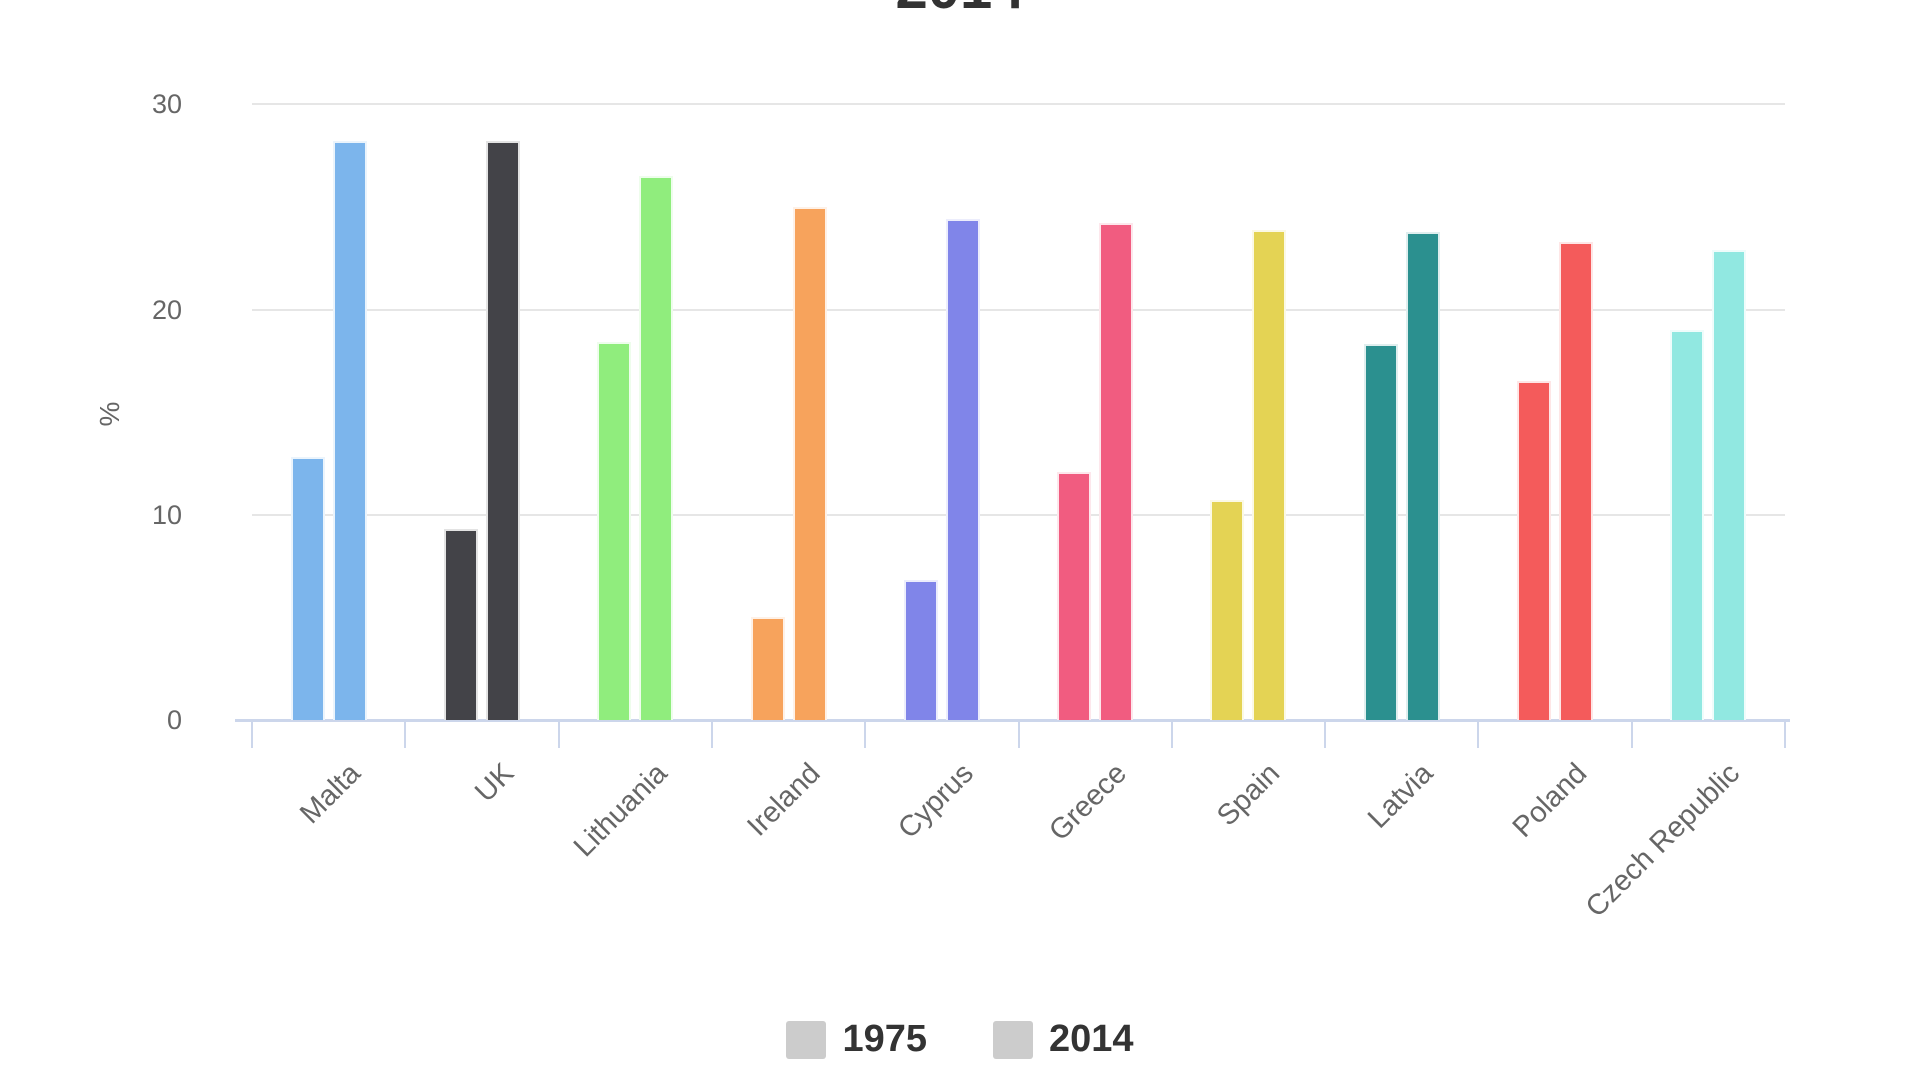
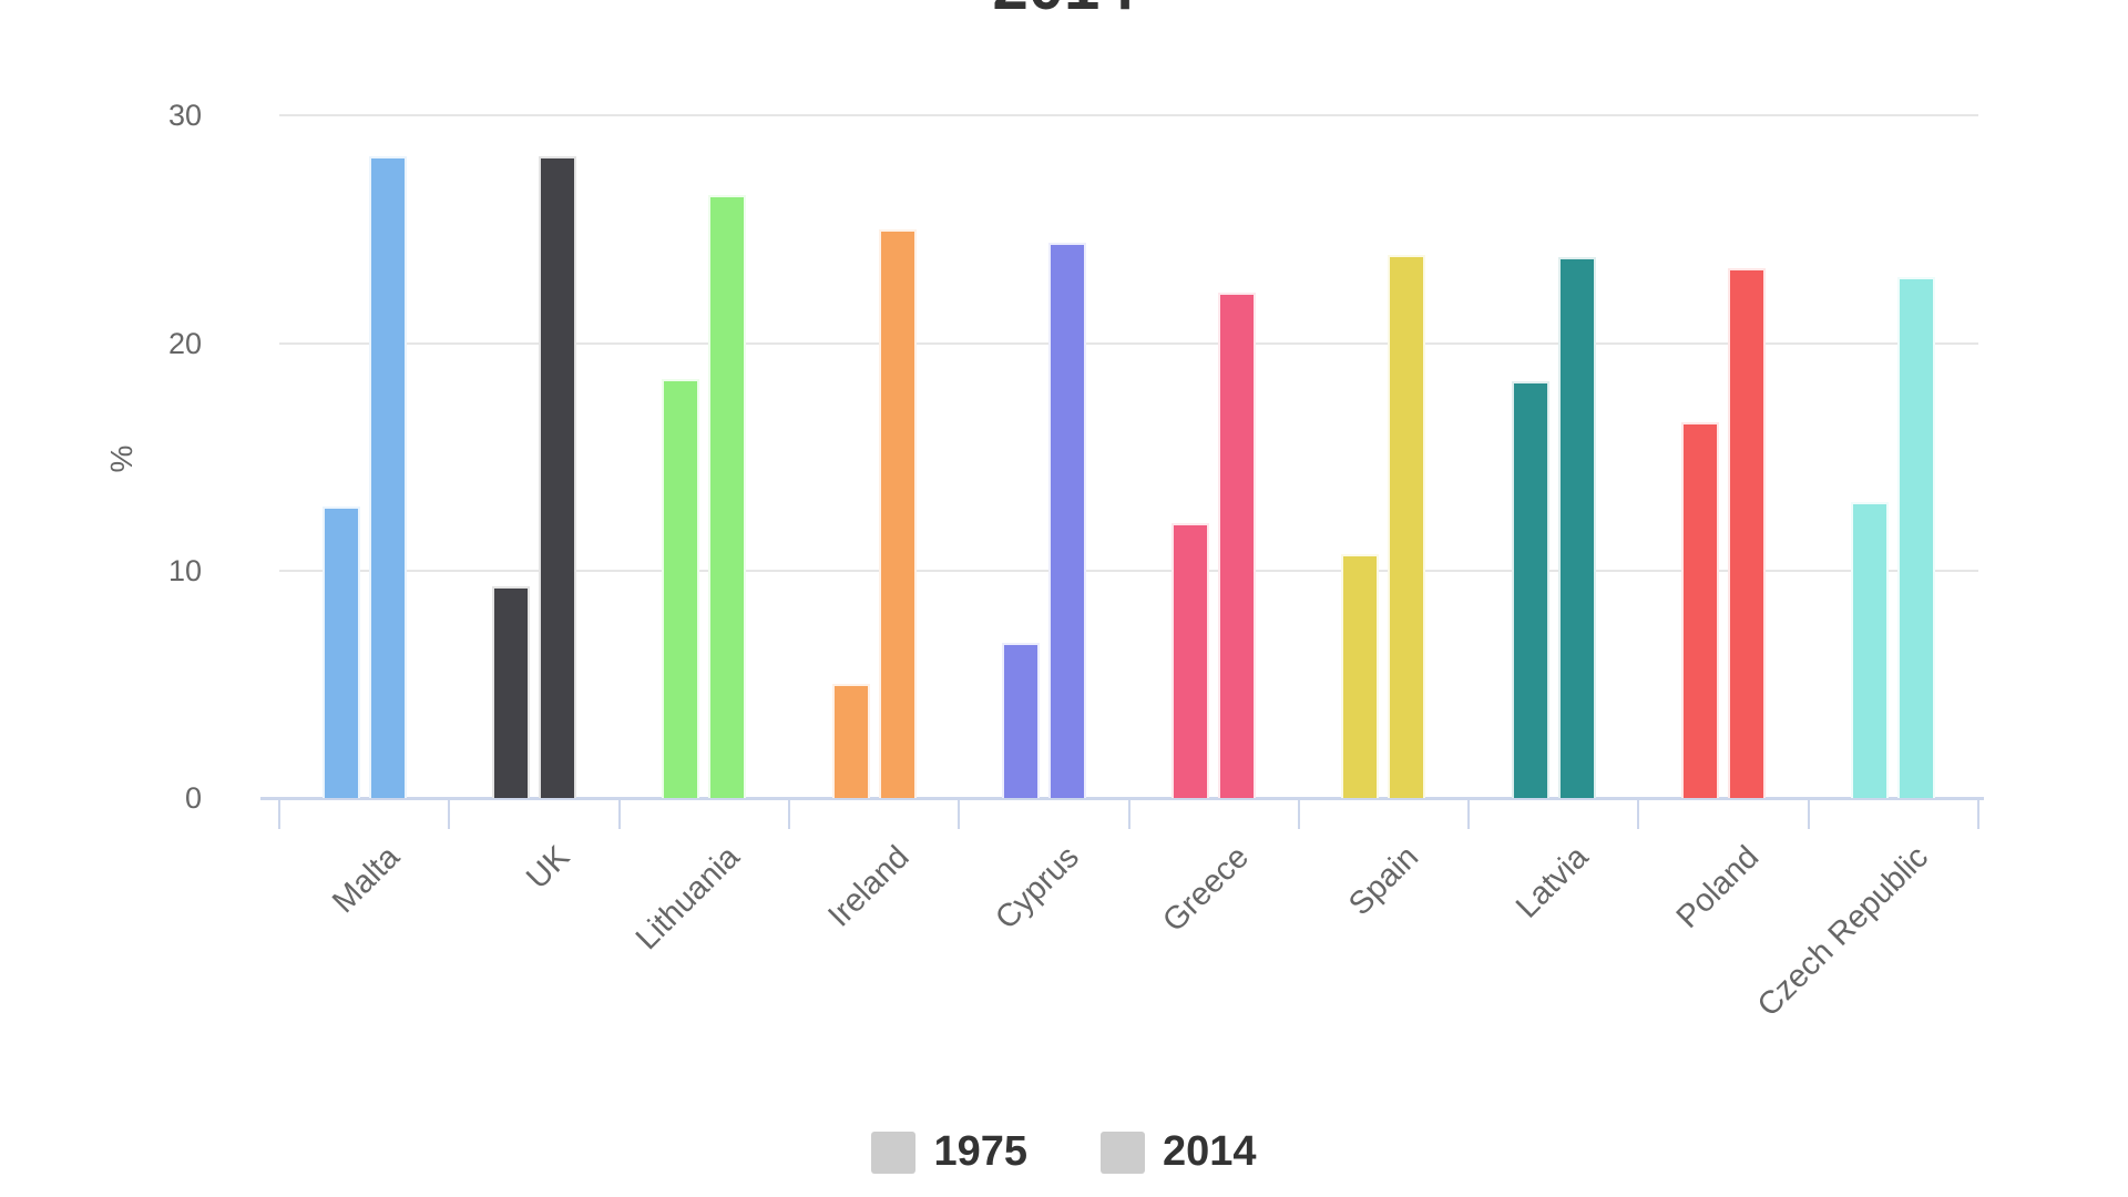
2014/Greece: 24.2 -> 22.2
1975/Czech Republic: 19.0 -> 13.0
